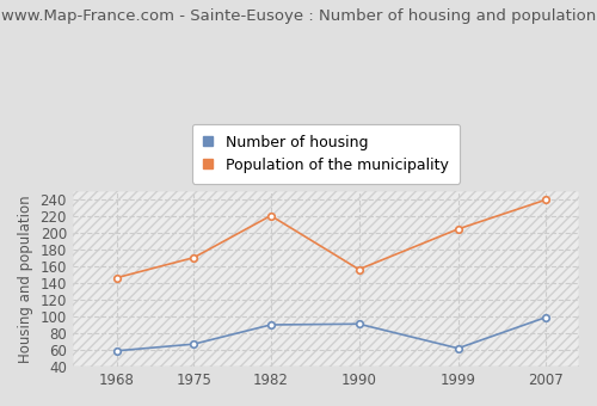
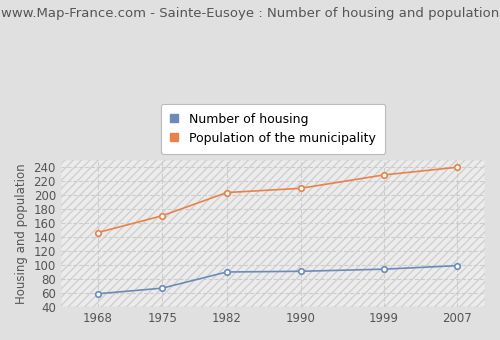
Population of the municipality/1982: 220 -> 203
Population of the municipality/1990: 156 -> 209
Number of housing/1999: 62 -> 94
Population of the municipality/1999: 204 -> 228
